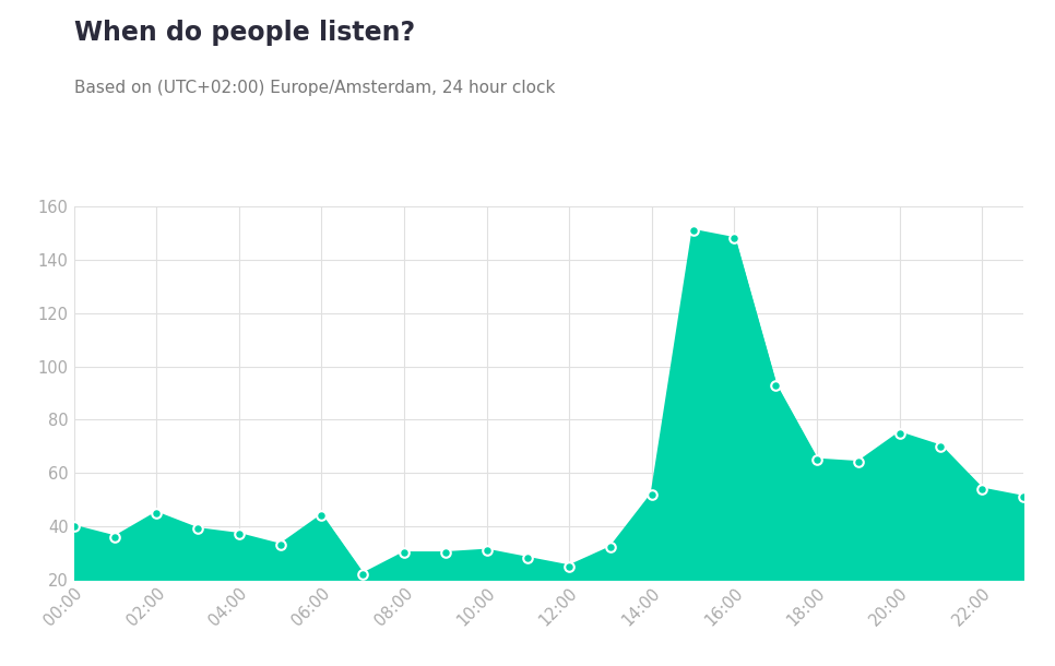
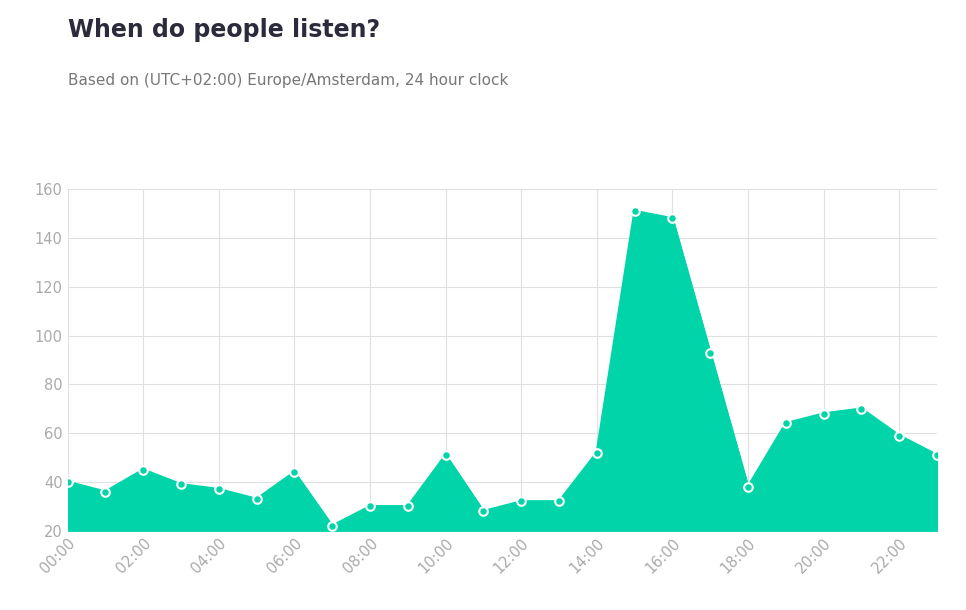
10:00: 31 -> 51
12:00: 25 -> 32
18:00: 65 -> 38
20:00: 75 -> 68
22:00: 54 -> 59
